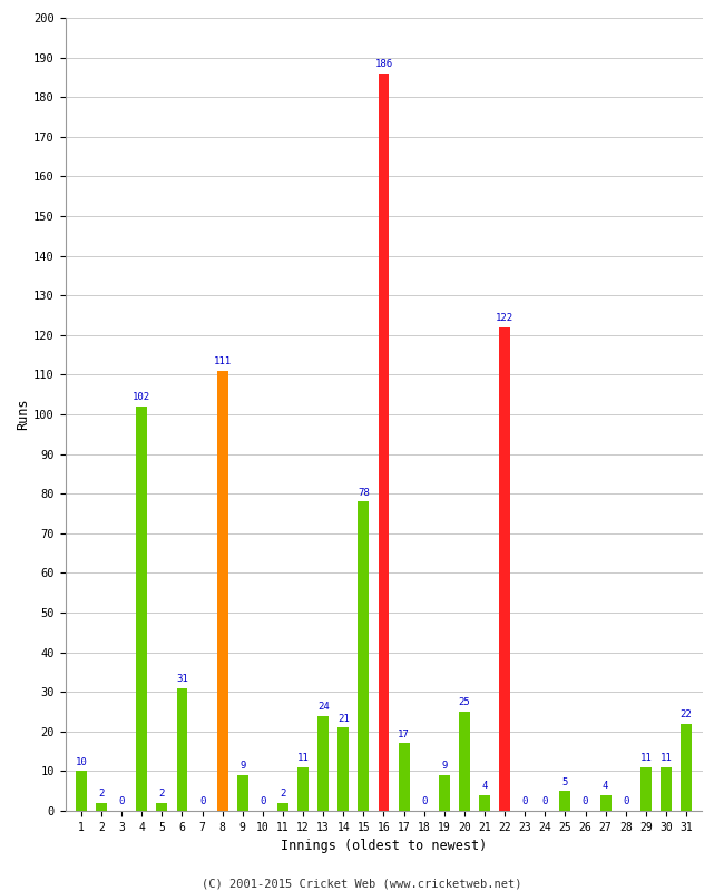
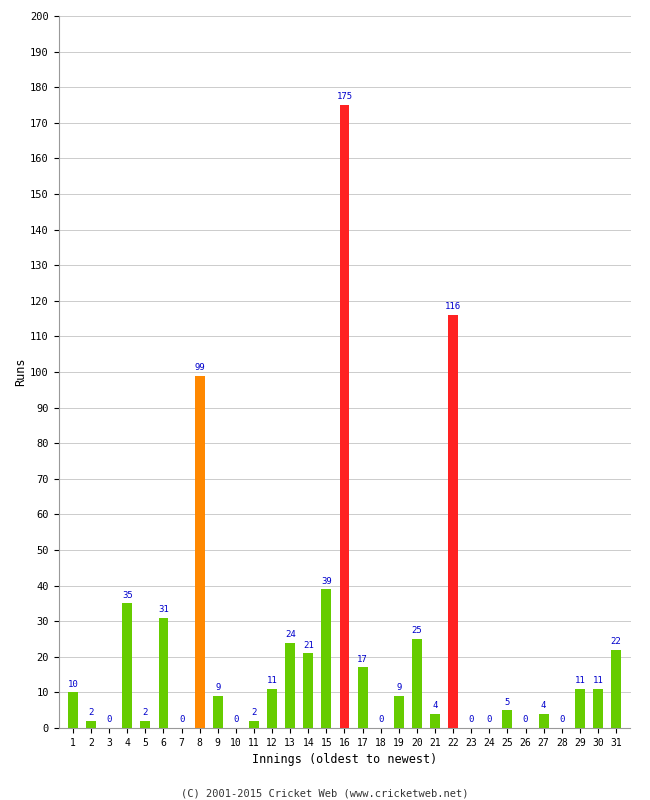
4: 102 -> 35
8: 111 -> 99
15: 78 -> 39
16: 186 -> 175
22: 122 -> 116
